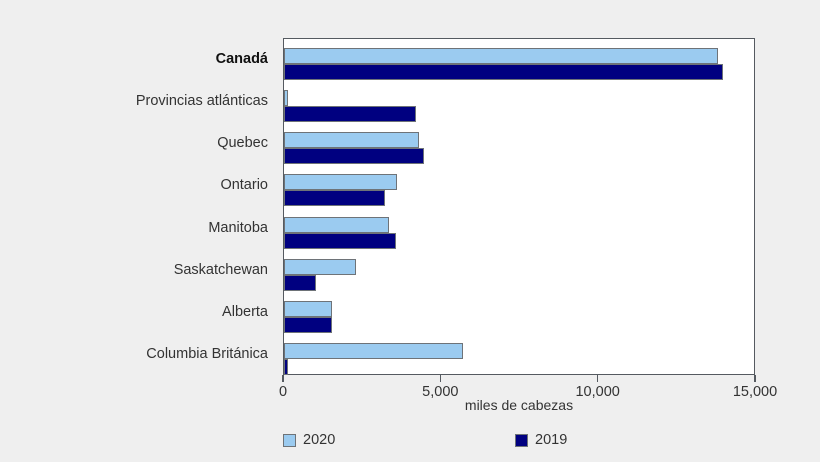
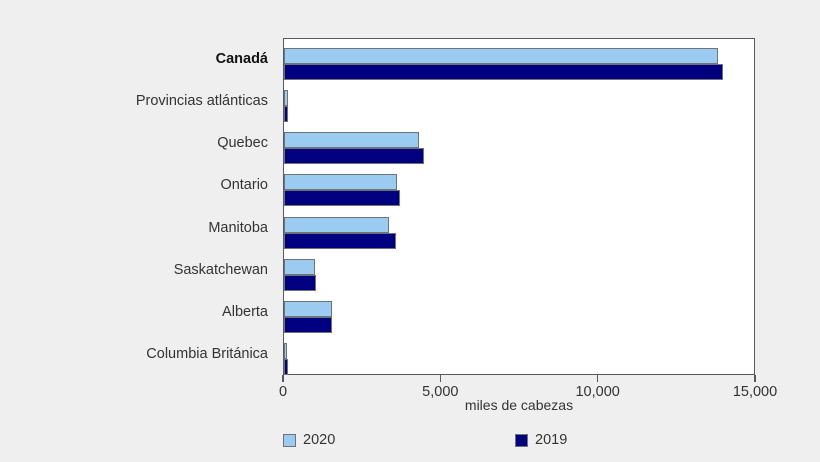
2019/Provincias atlánticas: 4200 -> 100
2019/Ontario: 3200 -> 3700
2020/Saskatchewan: 2300 -> 1000
2020/Columbia Británica: 5700 -> 100
